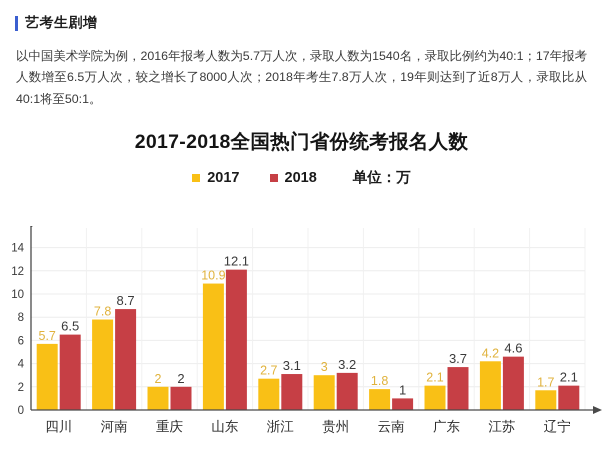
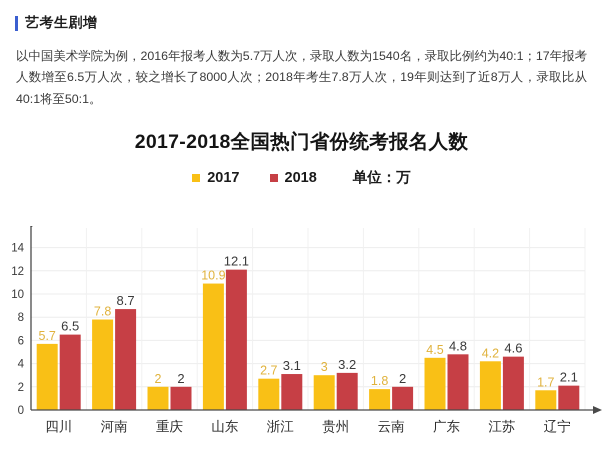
2018/云南: 1 -> 2
2017/广东: 2.1 -> 4.5
2018/广东: 3.7 -> 4.8
